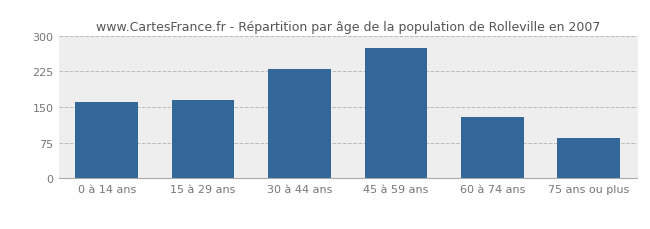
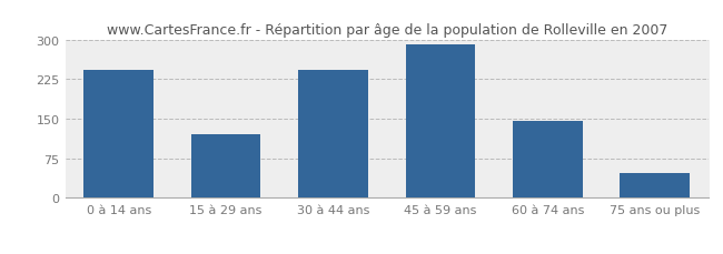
0 à 14 ans: 160 -> 243
15 à 29 ans: 165 -> 120
30 à 44 ans: 230 -> 242
45 à 59 ans: 275 -> 291
60 à 74 ans: 130 -> 145
75 ans ou plus: 85 -> 47
